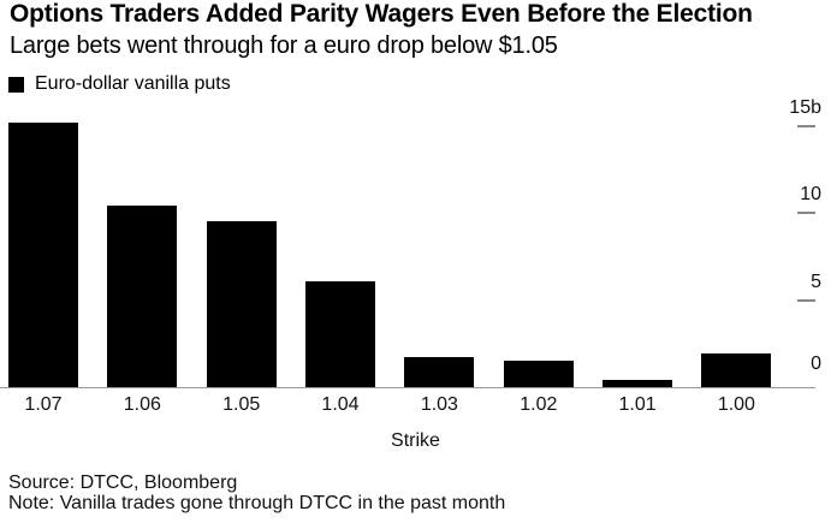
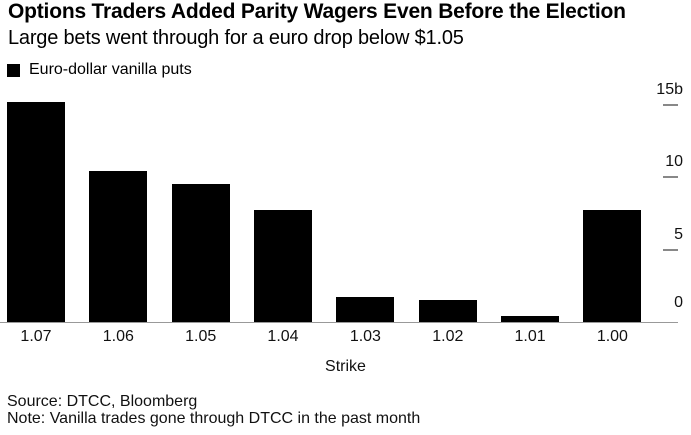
1.04: 6.1b -> 7.7b
1.00: 1.9b -> 7.7b
